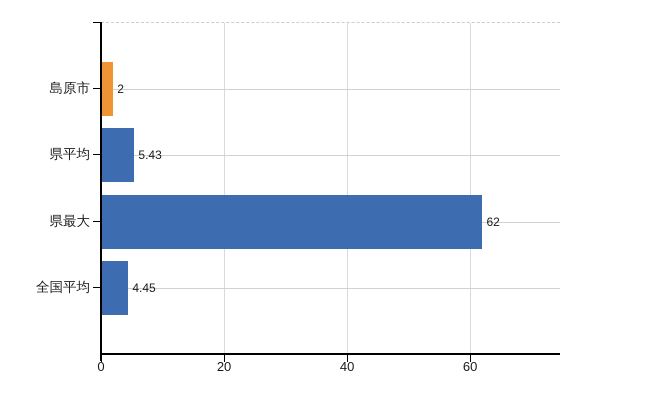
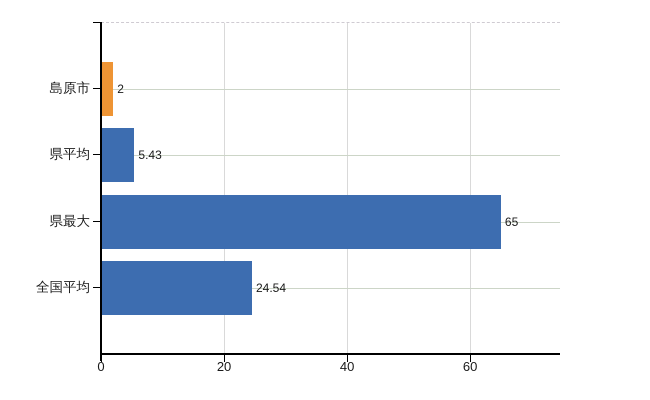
県最大: 62 -> 65
全国平均: 4.45 -> 24.54
